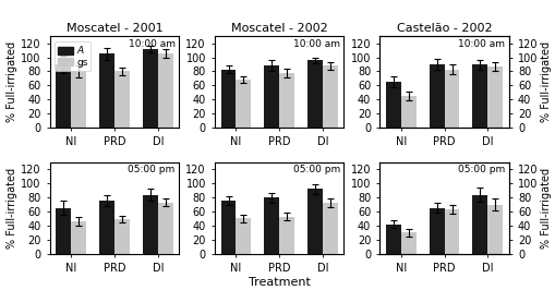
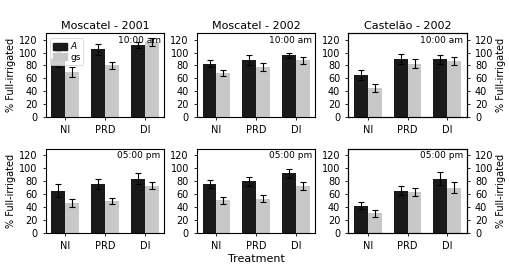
Moscatel - 2001/gs/NI: 80 -> 70
Moscatel - 2001/gs/DI: 106 -> 116
